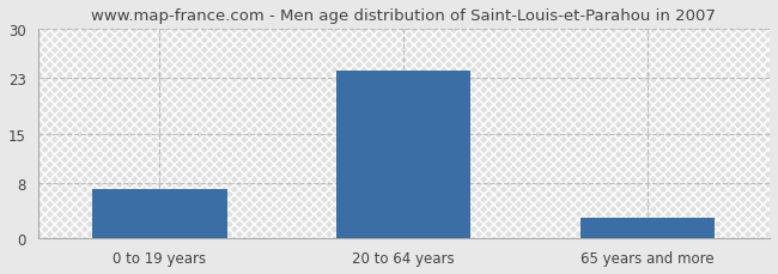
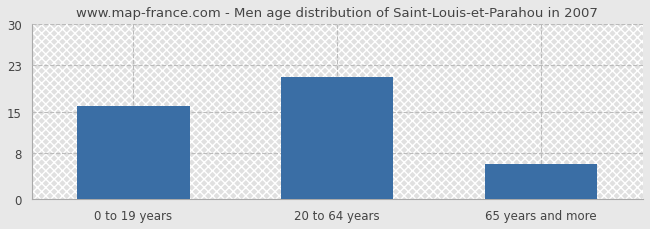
0 to 19 years: 7 -> 16
20 to 64 years: 24 -> 21
65 years and more: 3 -> 6
